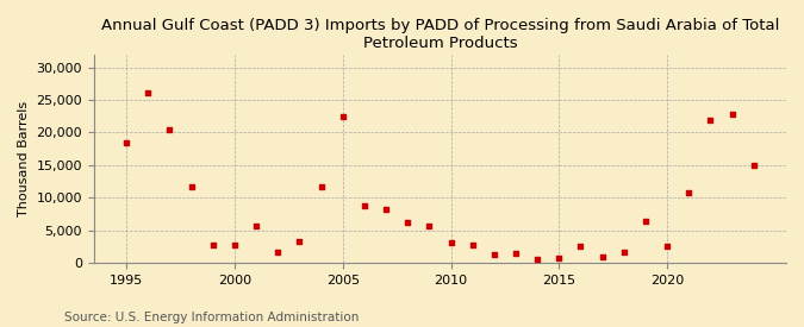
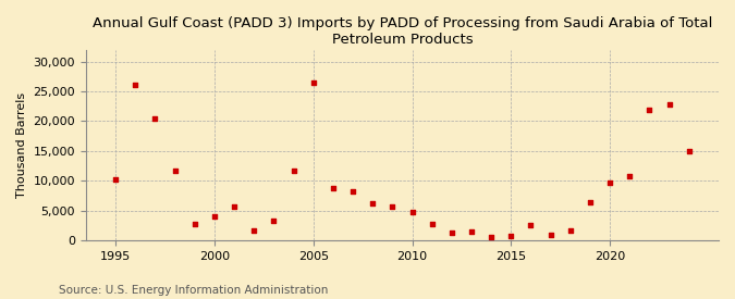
1995: 18,500 -> 10,200
2000: 2,800 -> 4,000
2005: 22,500 -> 26,400
2010: 3,100 -> 4,800
2020: 2,600 -> 9,600
